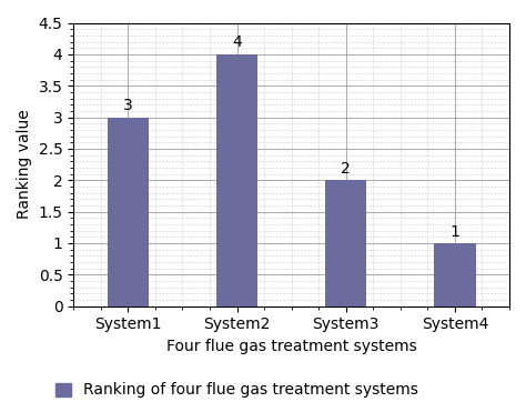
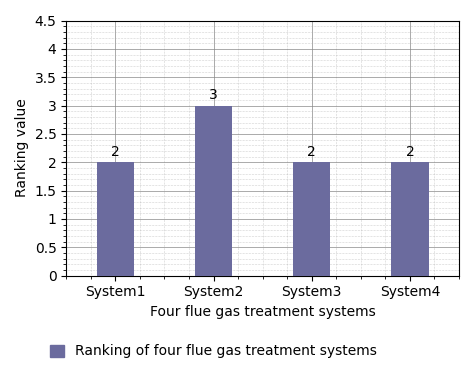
System1: 3 -> 2
System2: 4 -> 3
System4: 1 -> 2
